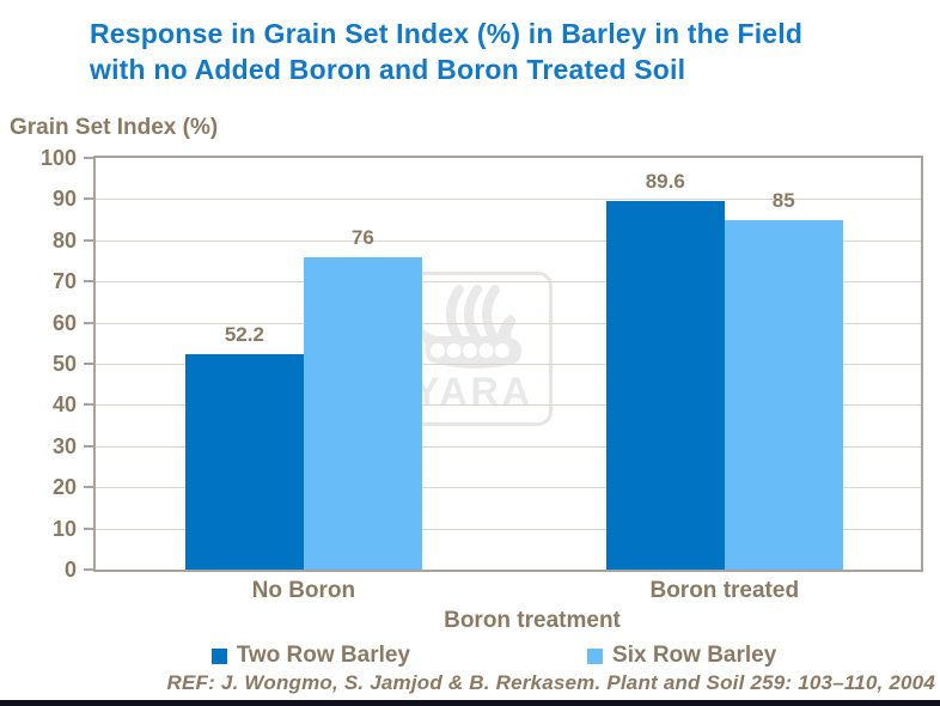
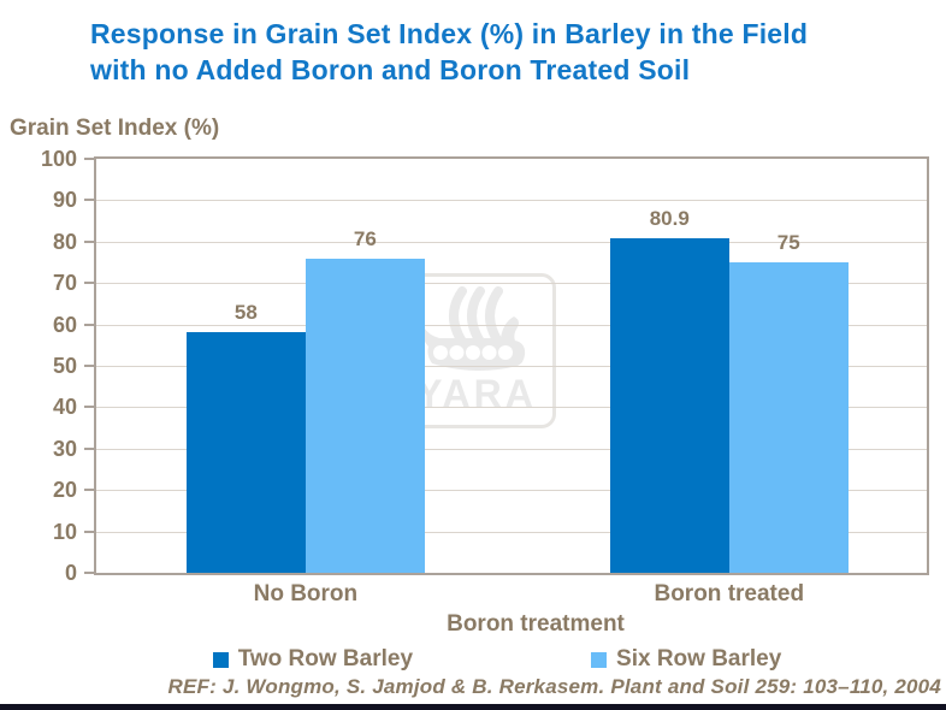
Two Row Barley/No Boron: 52.2 -> 58
Two Row Barley/Boron treated: 89.6 -> 80.9
Six Row Barley/Boron treated: 85 -> 75
